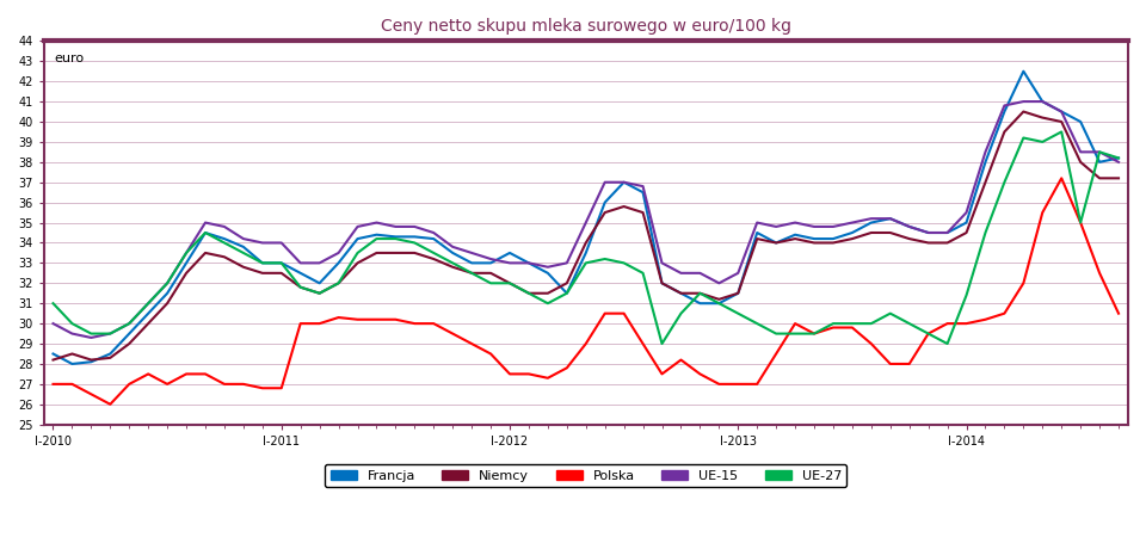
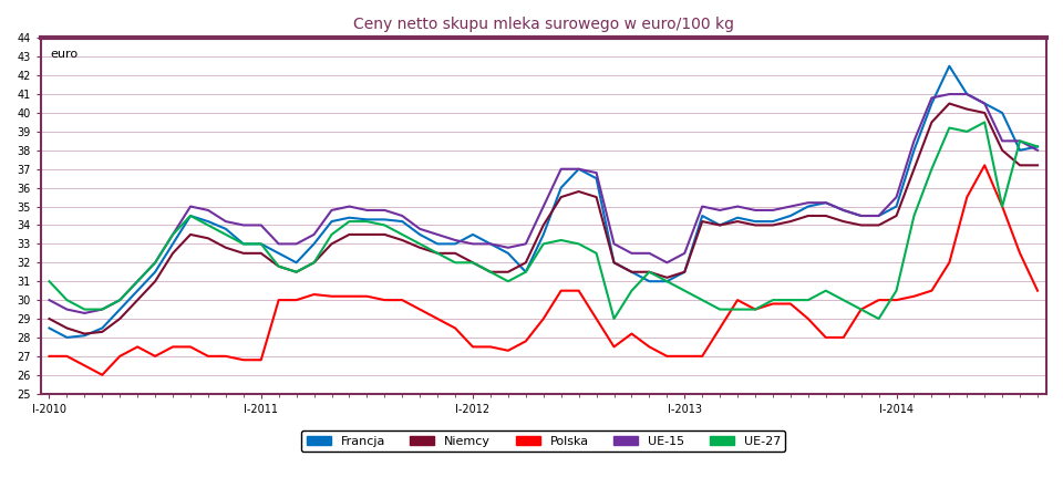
Niemcy/I-2010: 28.2 -> 29.0
UE-27/I-2014: 31.4 -> 30.5
